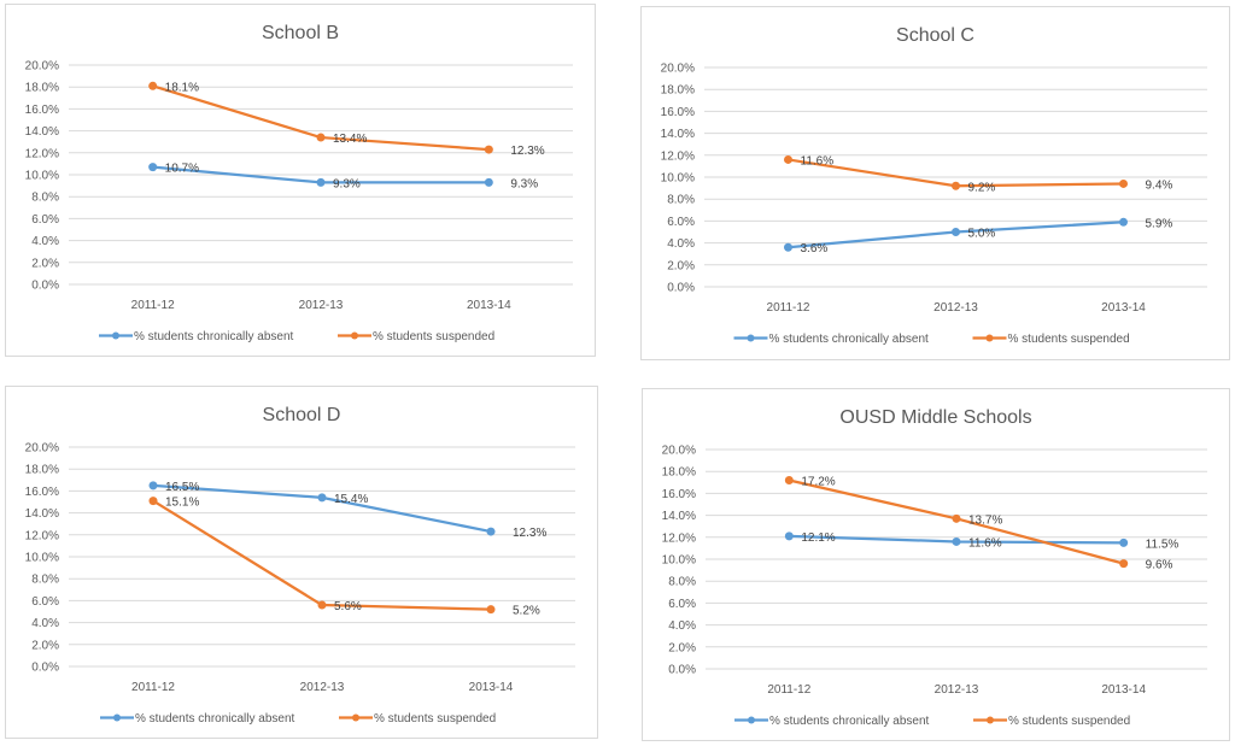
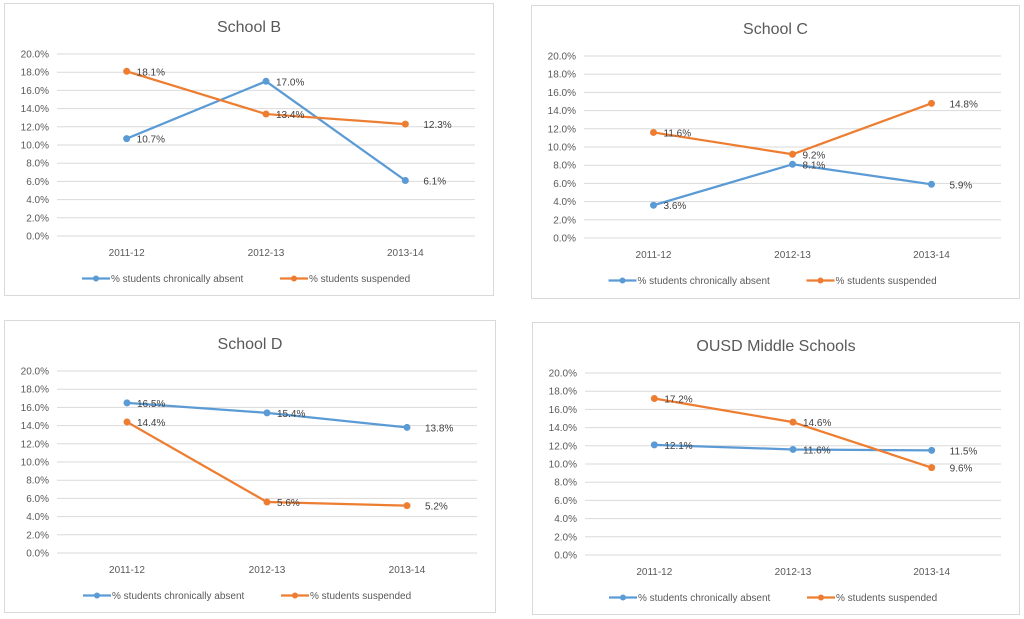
School B/% students chronically absent/2012-13: 9.3% -> 17.0%
School B/% students chronically absent/2013-14: 9.3% -> 6.1%
School C/% students chronically absent/2012-13: 5.0% -> 8.1%
School C/% students suspended/2013-14: 9.4% -> 14.8%
School D/% students suspended/2011-12: 15.1% -> 14.4%
School D/% students chronically absent/2013-14: 12.3% -> 13.8%
OUSD Middle Schools/% students suspended/2012-13: 13.7% -> 14.6%
